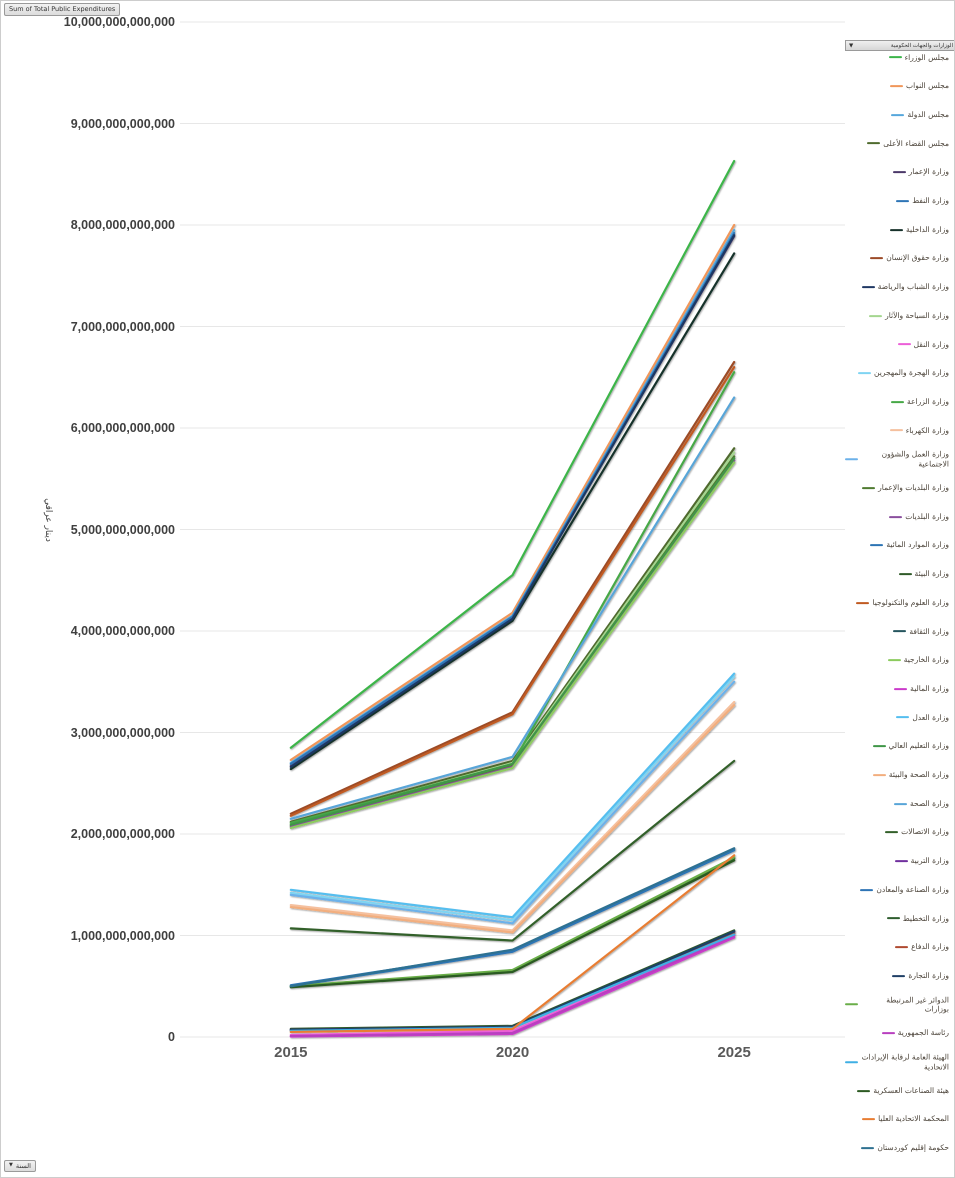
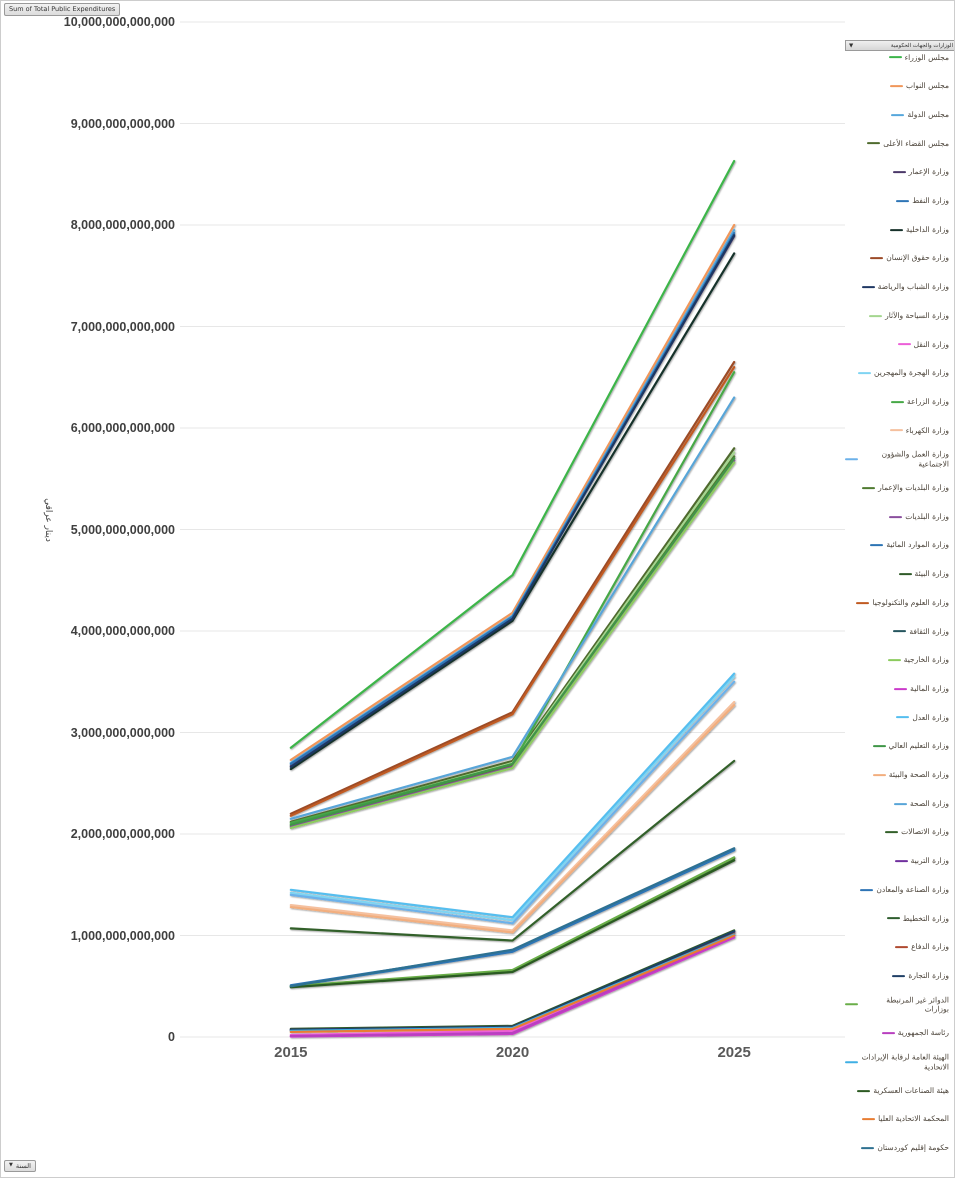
المحكمة الاتحادية العليا/2025: 1790000000000 -> 1000000000000
